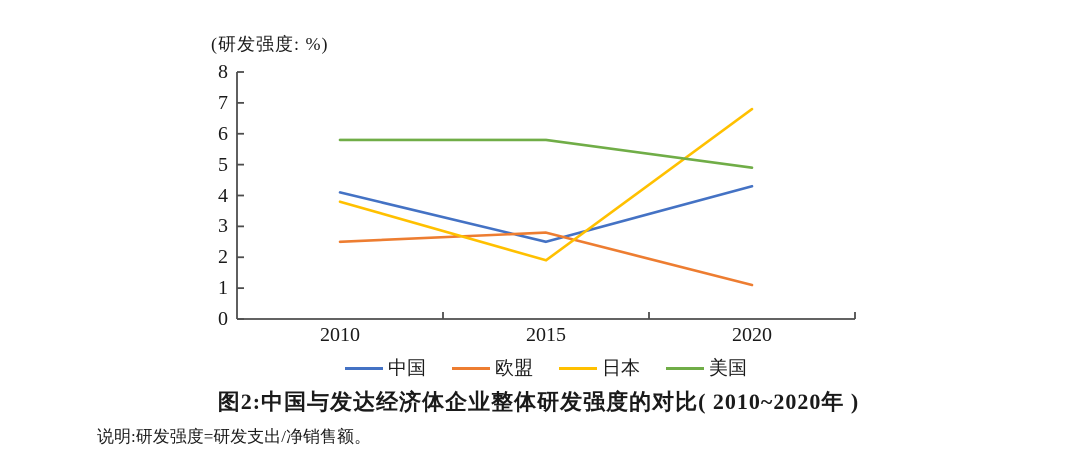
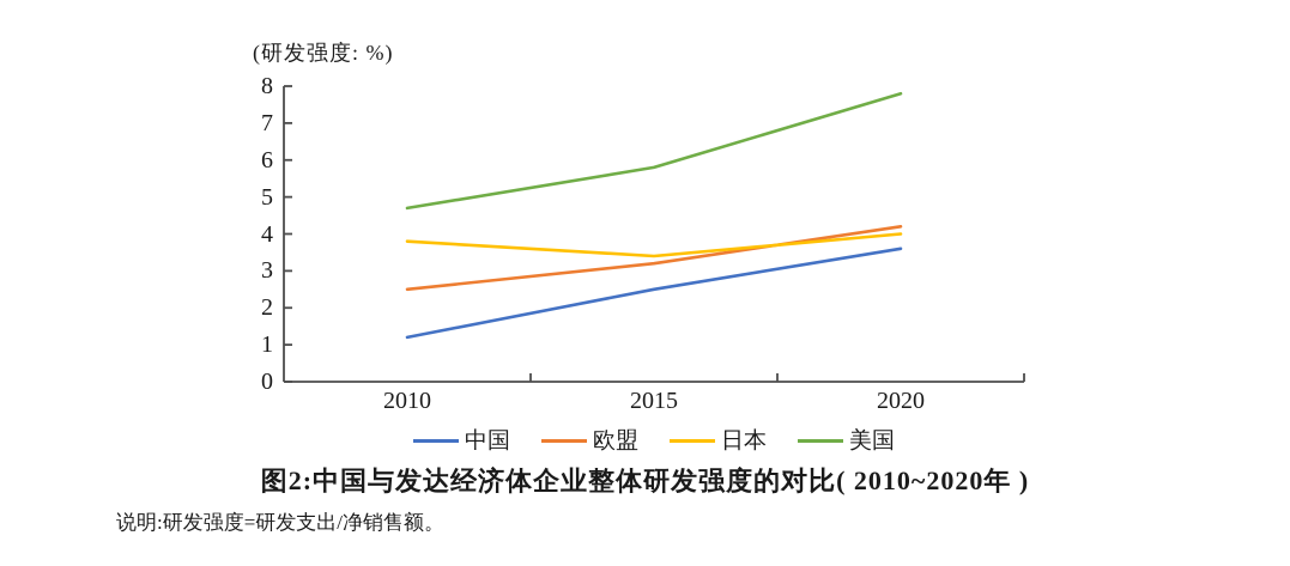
中国/2010: 4.1 -> 1.2
美国/2010: 5.8 -> 4.7
欧盟/2015: 2.8 -> 3.2
日本/2015: 1.9 -> 3.4
中国/2020: 4.3 -> 3.6
欧盟/2020: 1.1 -> 4.2
日本/2020: 6.8 -> 4.0
美国/2020: 4.9 -> 7.8
